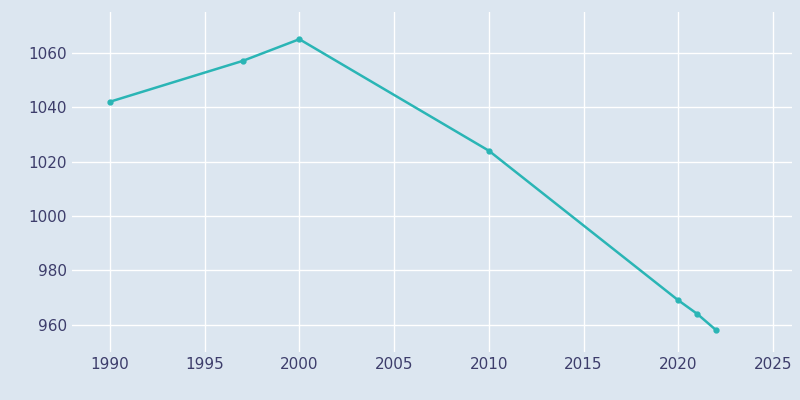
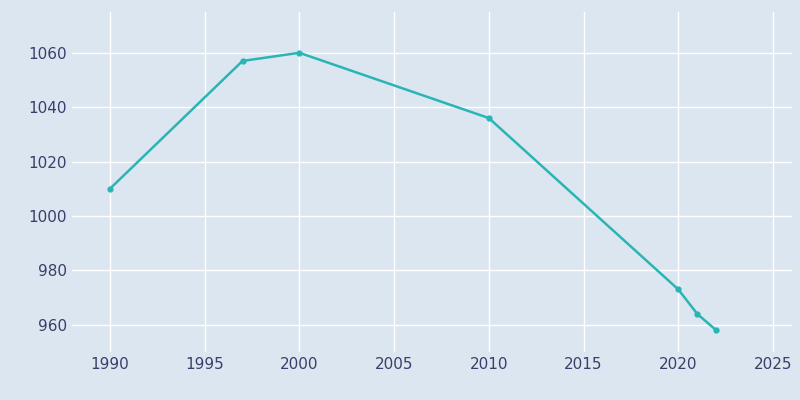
1990: 1042 -> 1010
2000: 1065 -> 1060
2010: 1024 -> 1036
2020: 969 -> 973
